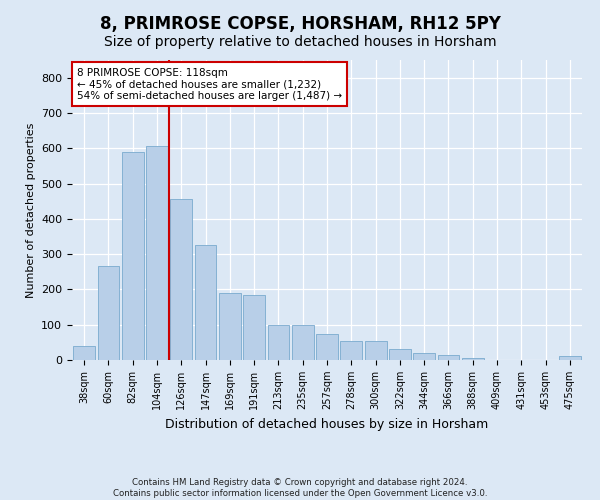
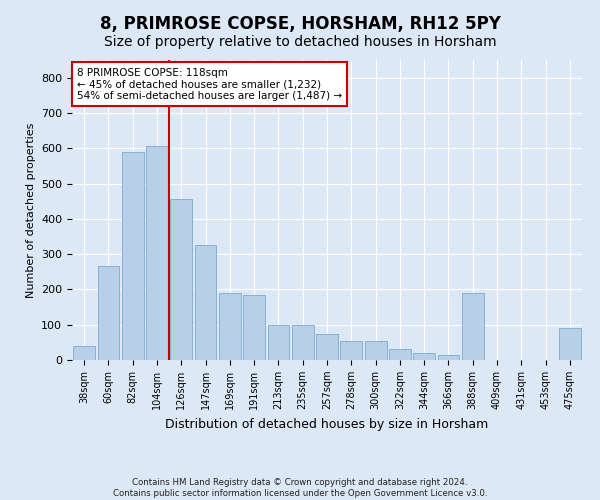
388sqm: 5 -> 190
475sqm: 10 -> 90
